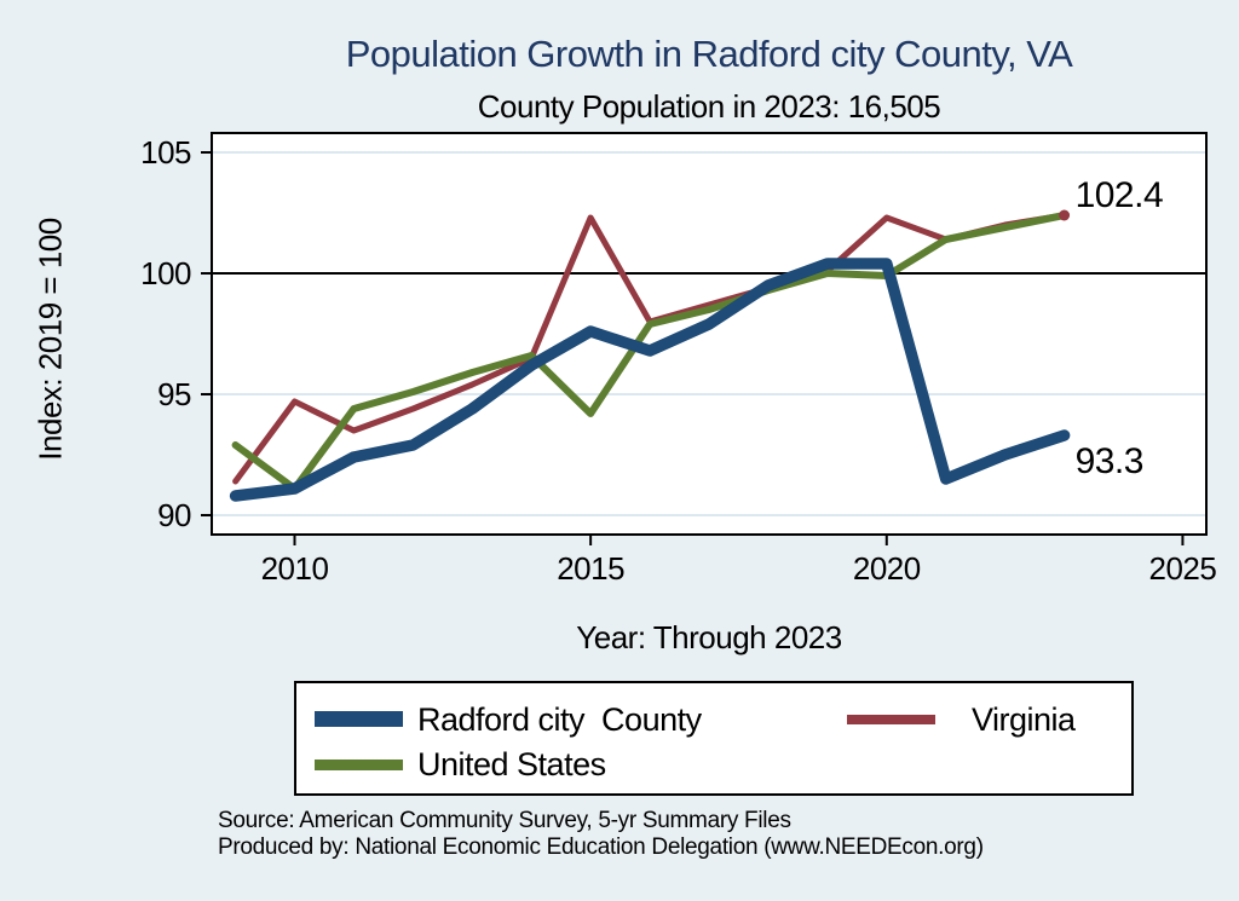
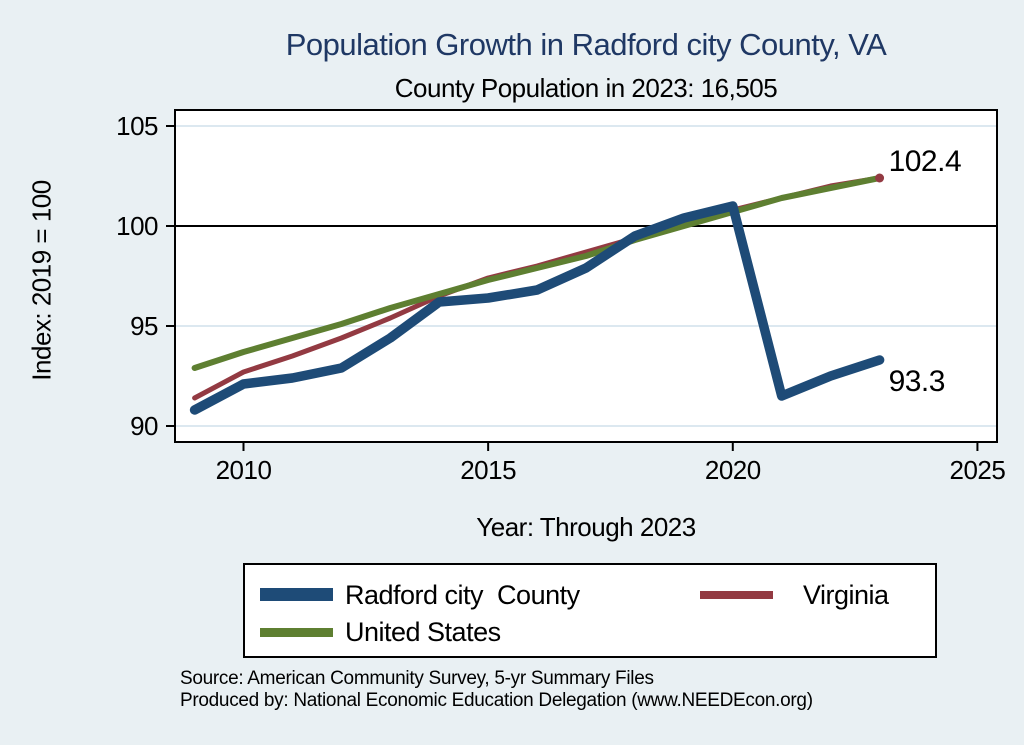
Radford city County/2010: 91.1 -> 92.1
Virginia/2010: 94.7 -> 92.7
United States/2010: 91.1 -> 93.7
Radford city County/2015: 97.6 -> 96.4
Virginia/2015: 102.3 -> 97.4
United States/2015: 94.2 -> 97.3
Radford city County/2020: 100.4 -> 101.0
Virginia/2020: 102.3 -> 100.8
United States/2020: 99.9 -> 100.7
